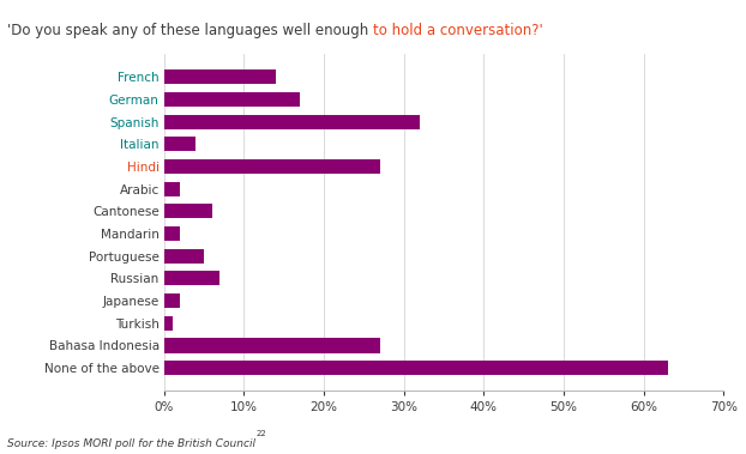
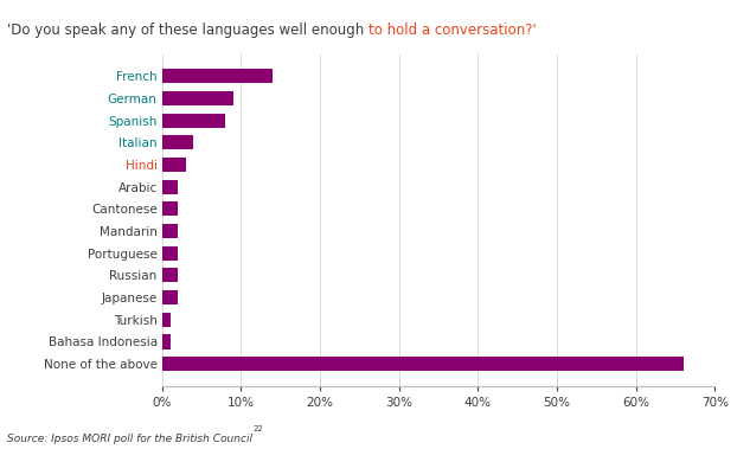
German: 17% -> 9%
Spanish: 32% -> 8%
Hindi: 27% -> 3%
Cantonese: 6% -> 2%
Portuguese: 5% -> 2%
Russian: 7% -> 2%
Bahasa Indonesia: 27% -> 1%
None of the above: 63% -> 66%
